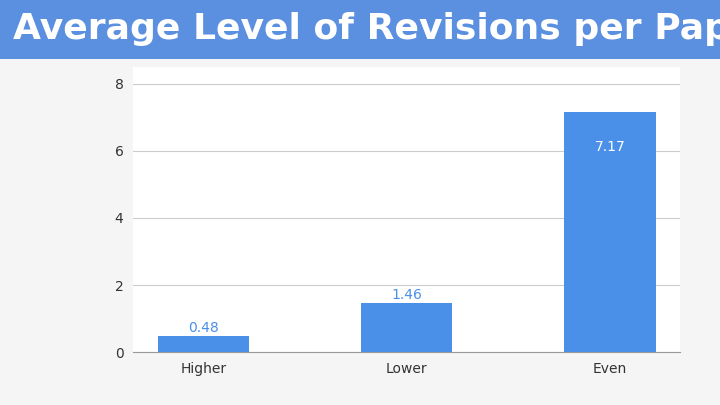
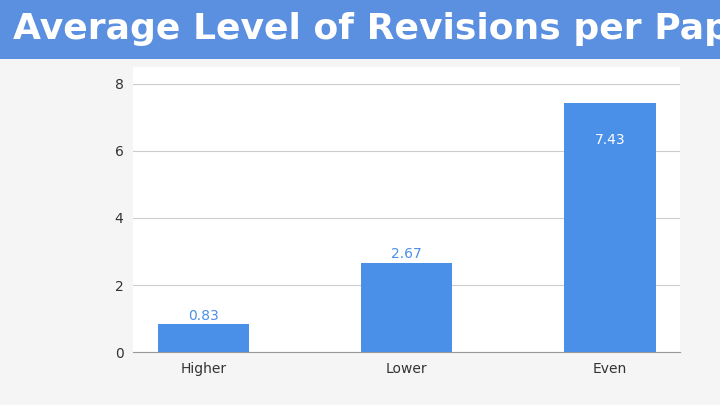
Higher: 0.48 -> 0.83
Lower: 1.46 -> 2.67
Even: 7.17 -> 7.43
